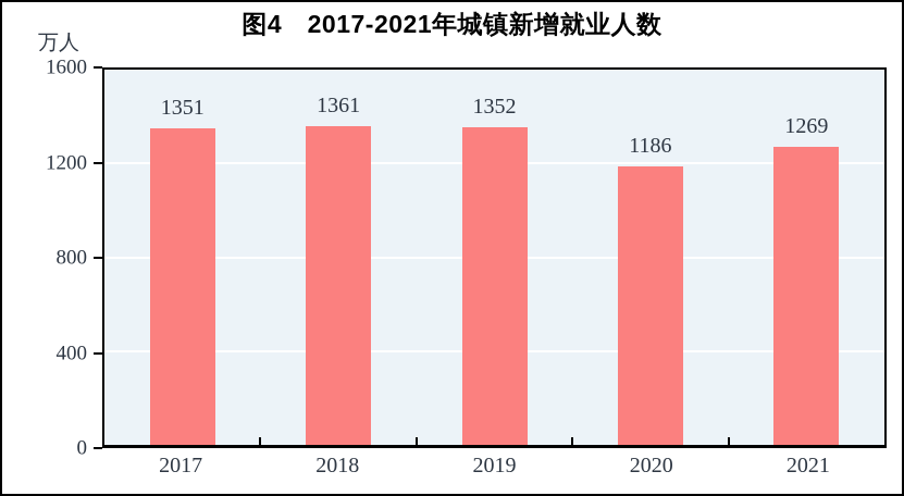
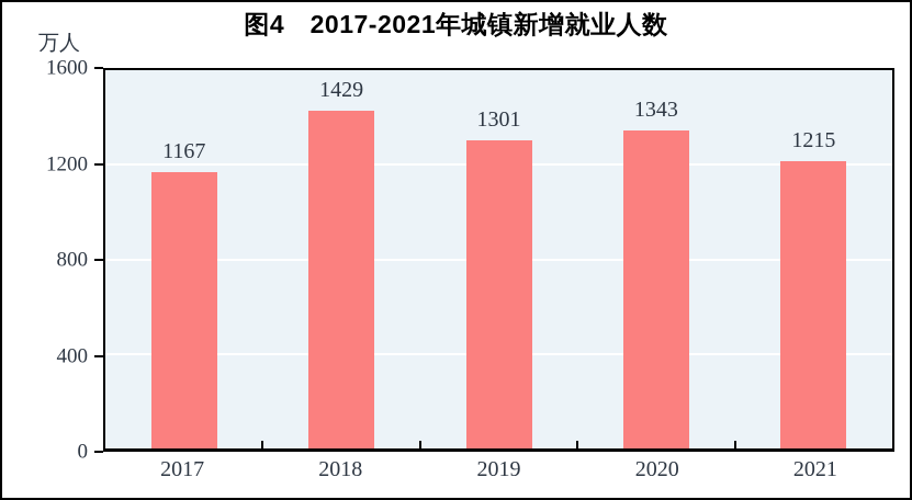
2017: 1351 -> 1167
2018: 1361 -> 1429
2019: 1352 -> 1301
2020: 1186 -> 1343
2021: 1269 -> 1215
